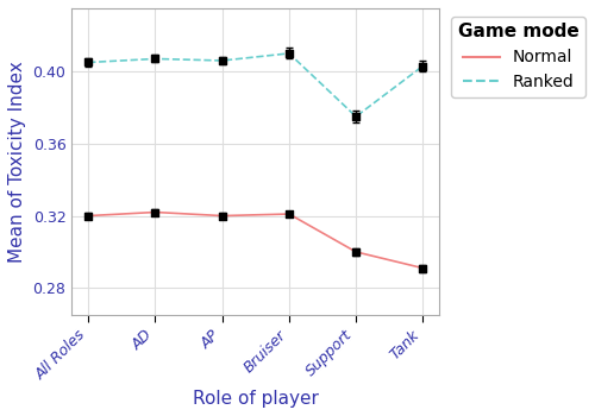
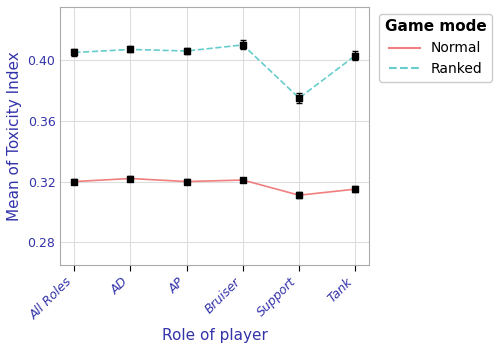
Normal/Support: 0.300 -> 0.311
Normal/Tank: 0.291 -> 0.315
